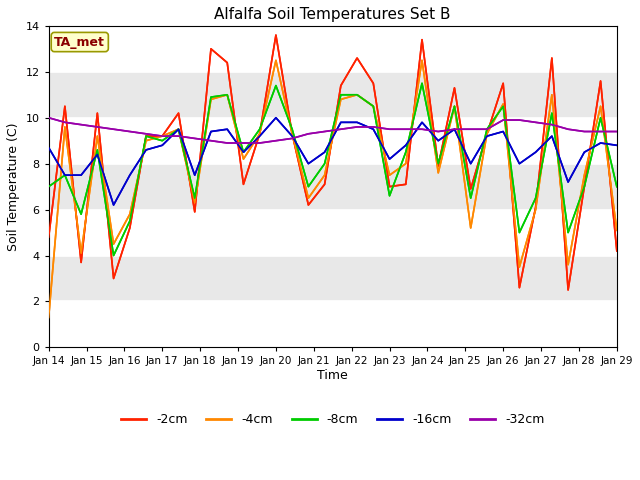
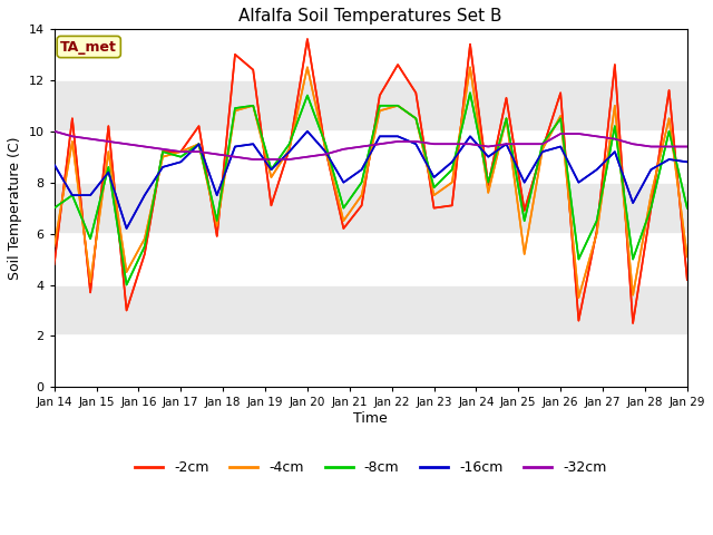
-4cm/Jan 14: 1.3 -> 5.5
-8cm/Jan 23: 6.6 -> 7.8
